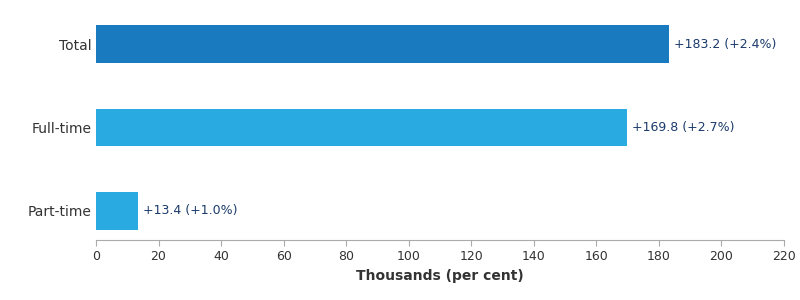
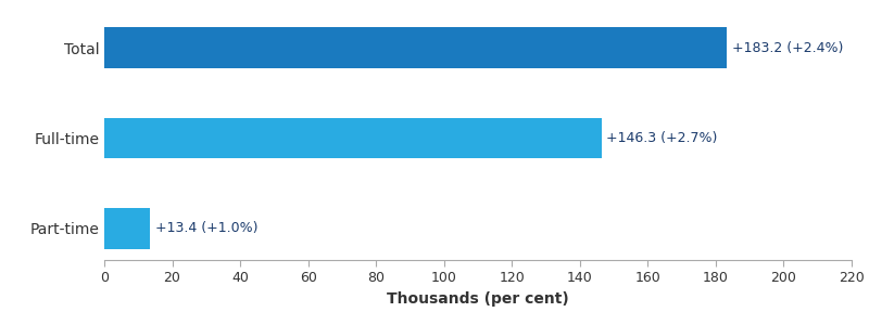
Full-time: +169.8 -> +146.3
